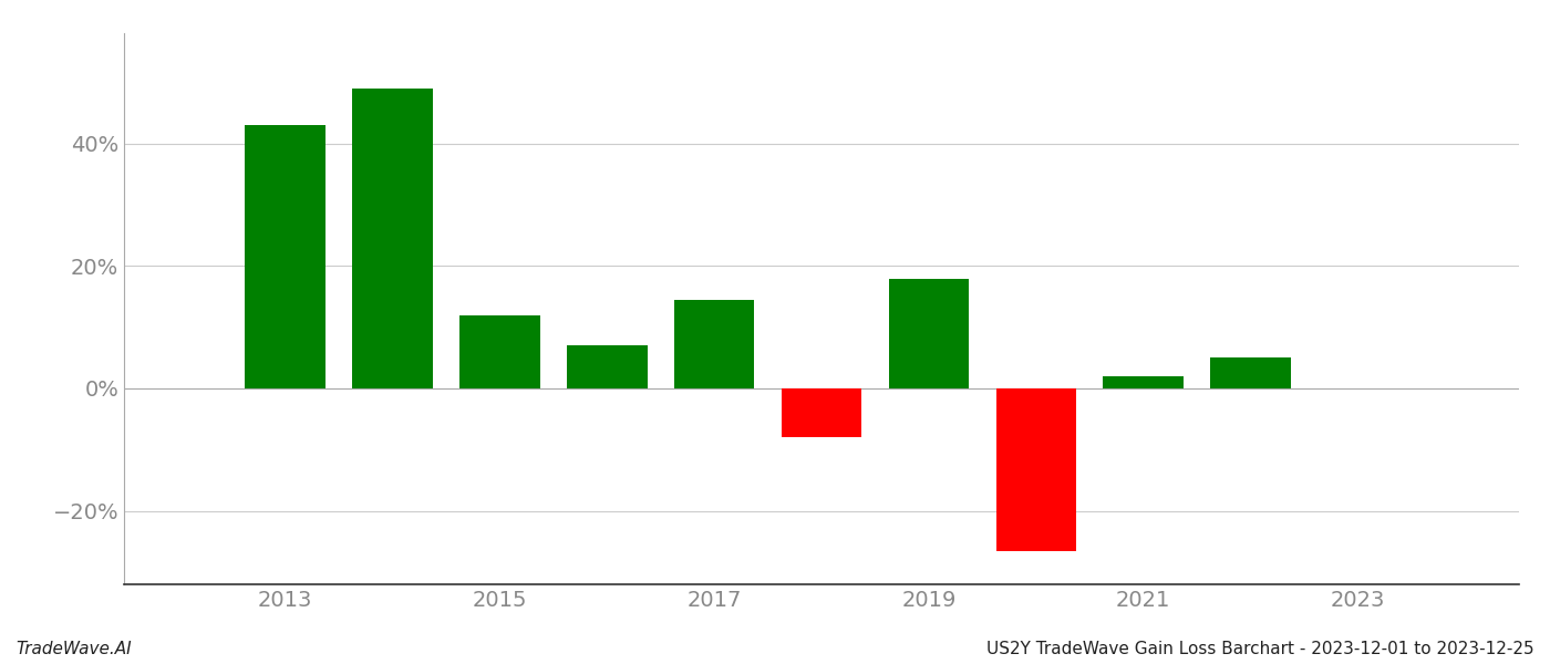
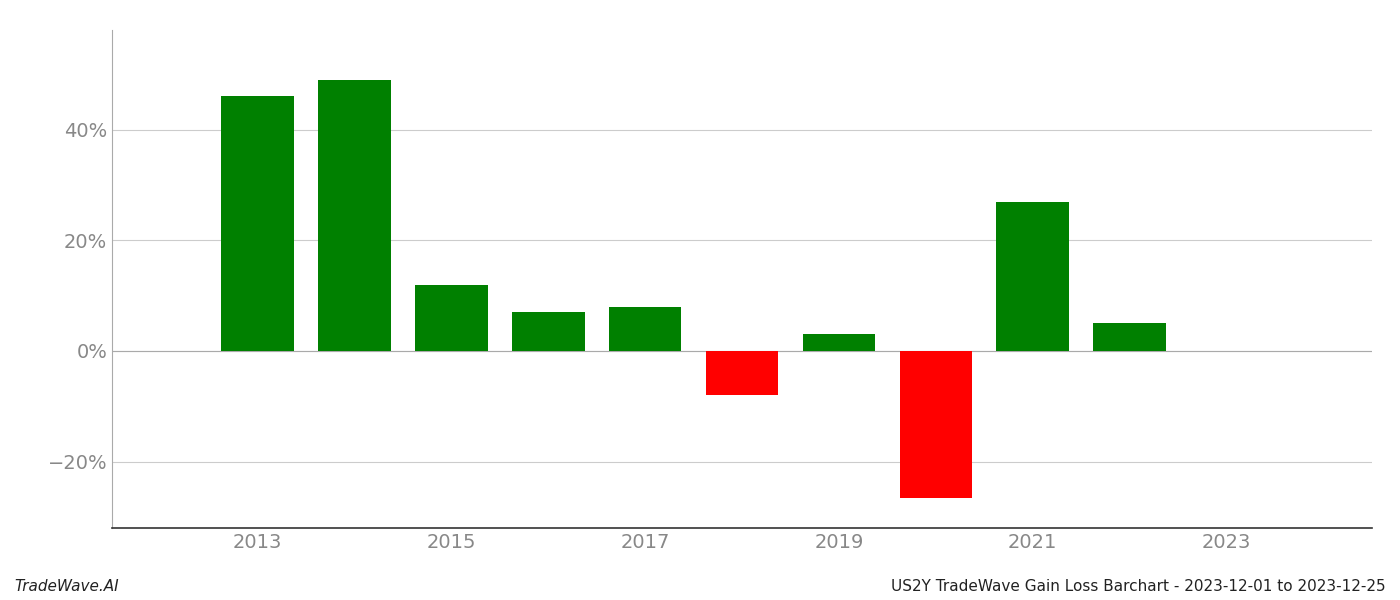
2013: 43.0% -> 46.0%
2017: 14.4% -> 8.0%
2019: 17.8% -> 3.0%
2021: 2.0% -> 27.0%
